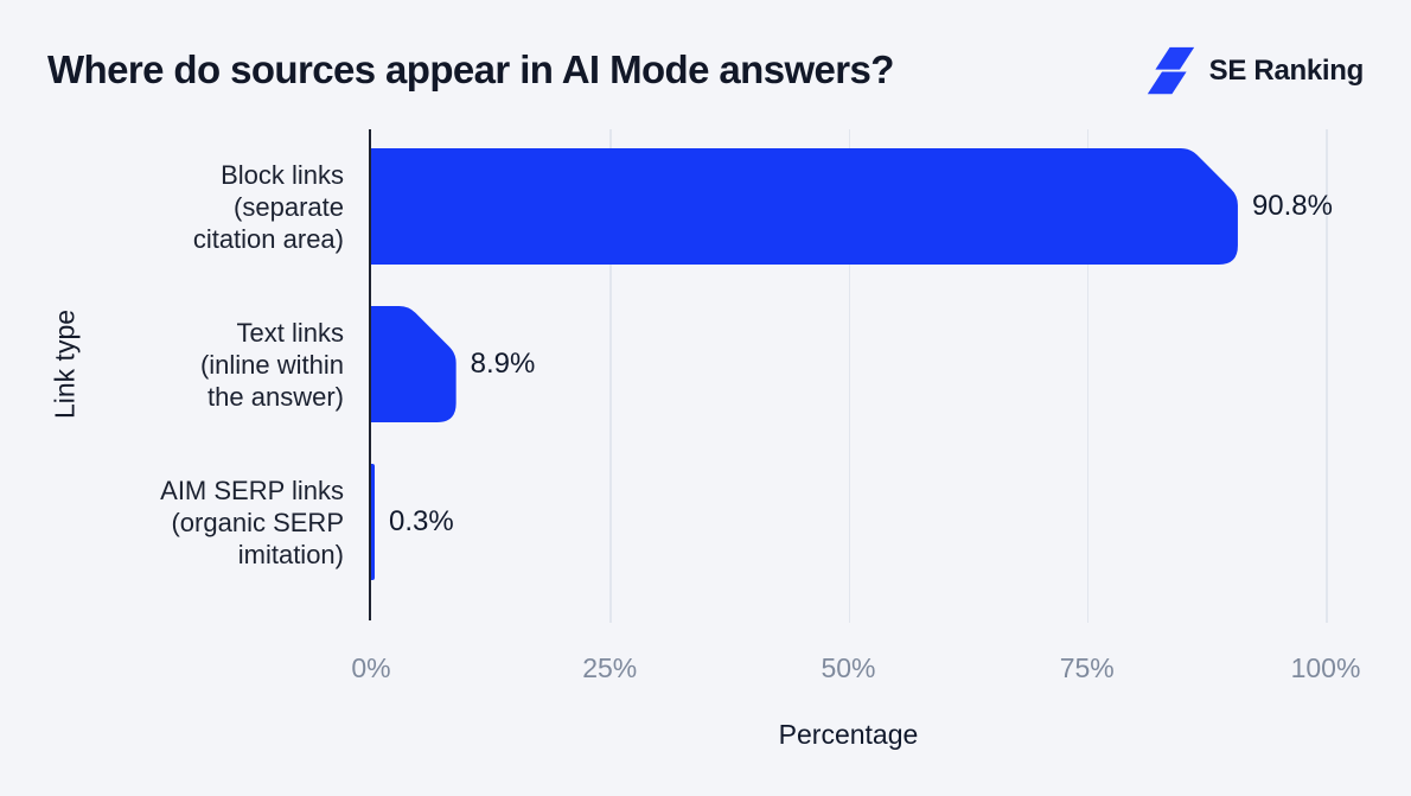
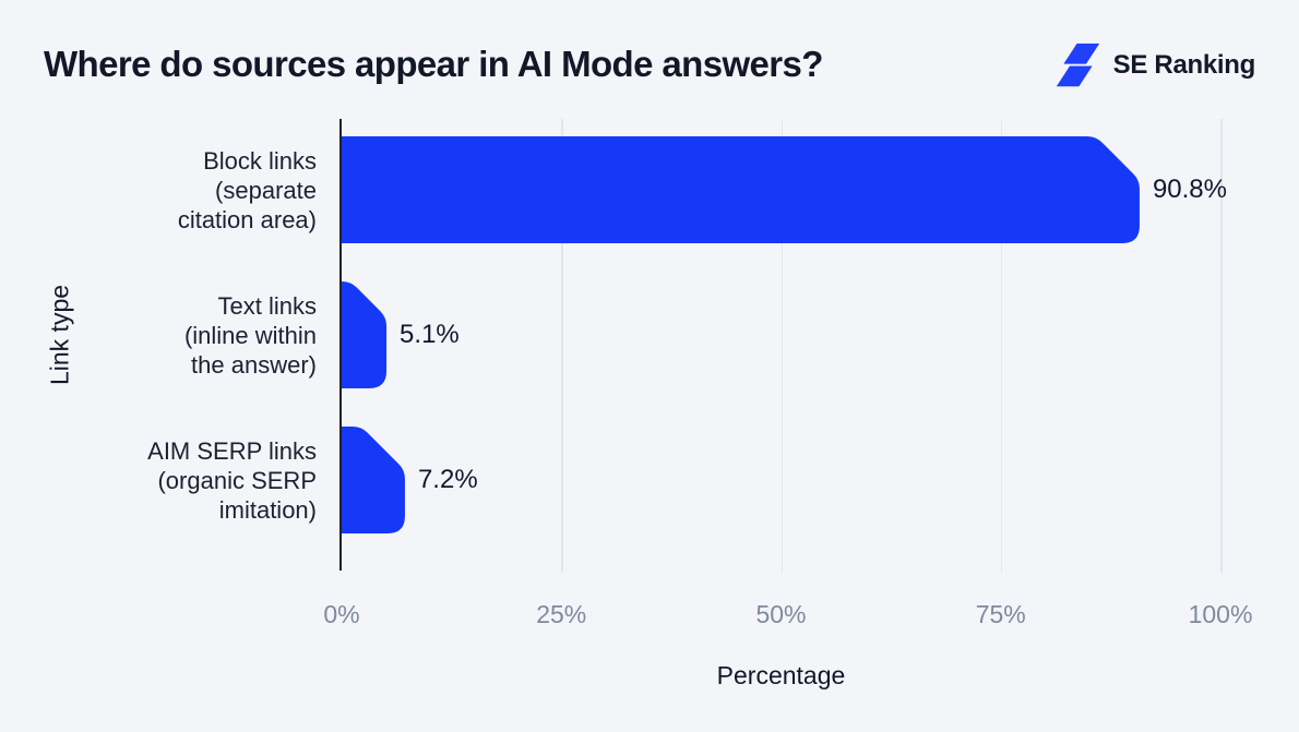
Text links (inline within the answer): 8.9% -> 5.1%
AIM SERP links (organic SERP imitation): 0.3% -> 7.2%
